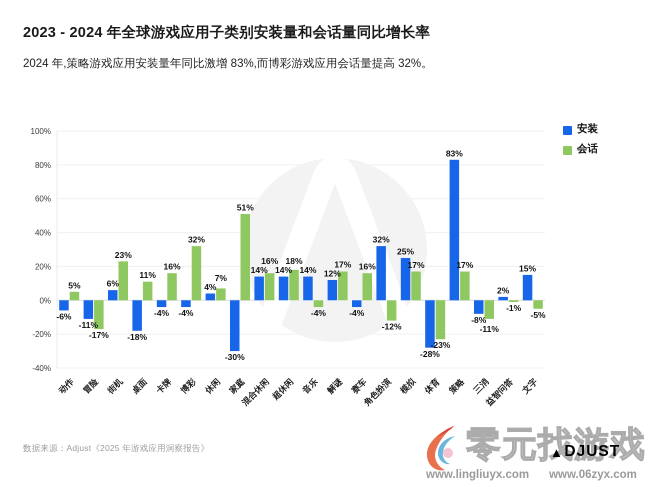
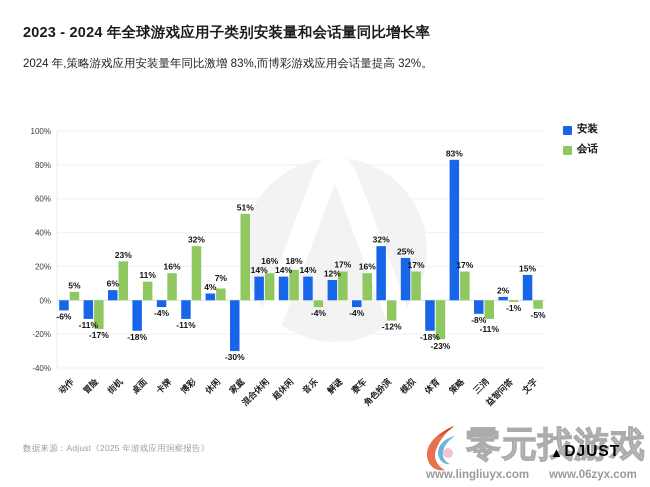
安装/博彩: -4% -> -11%
安装/体育: -28% -> -18%
